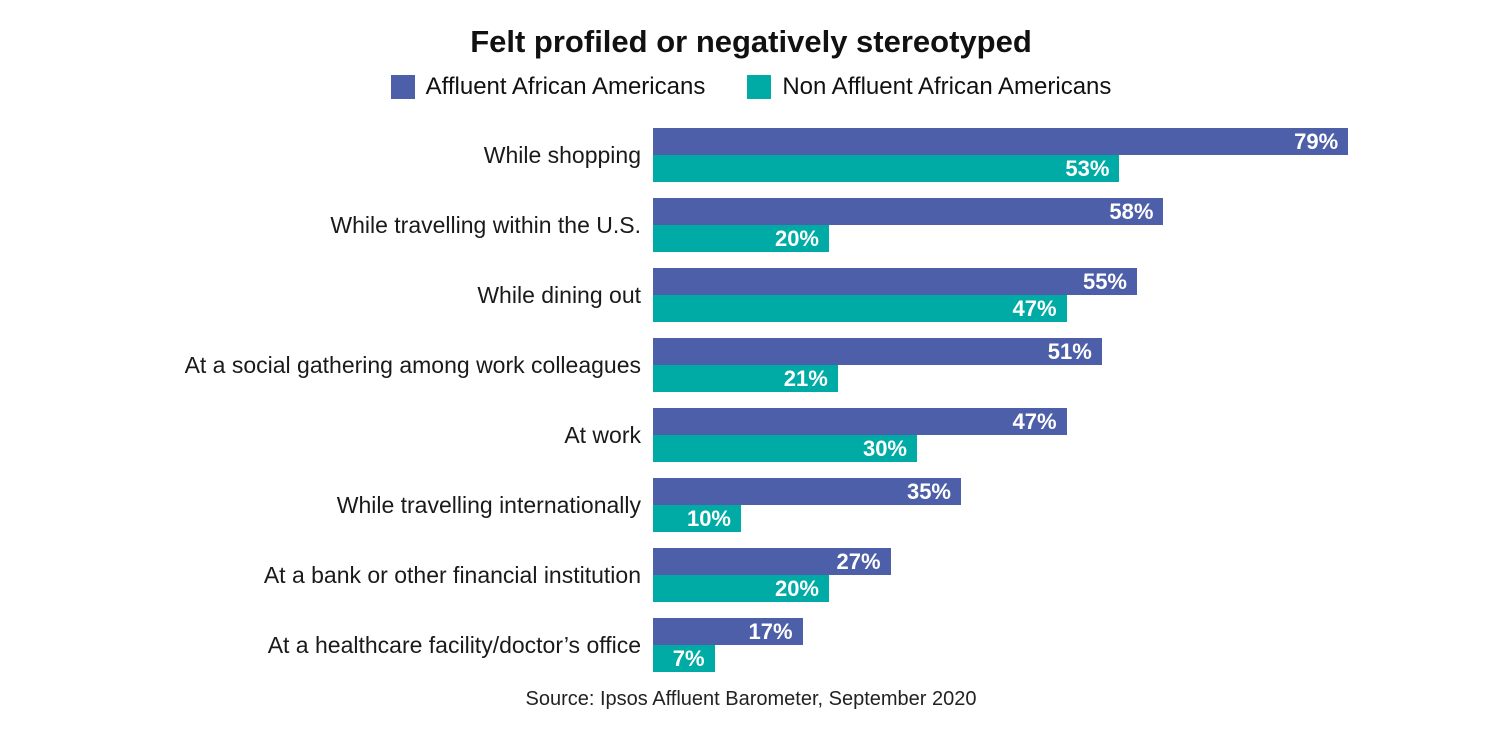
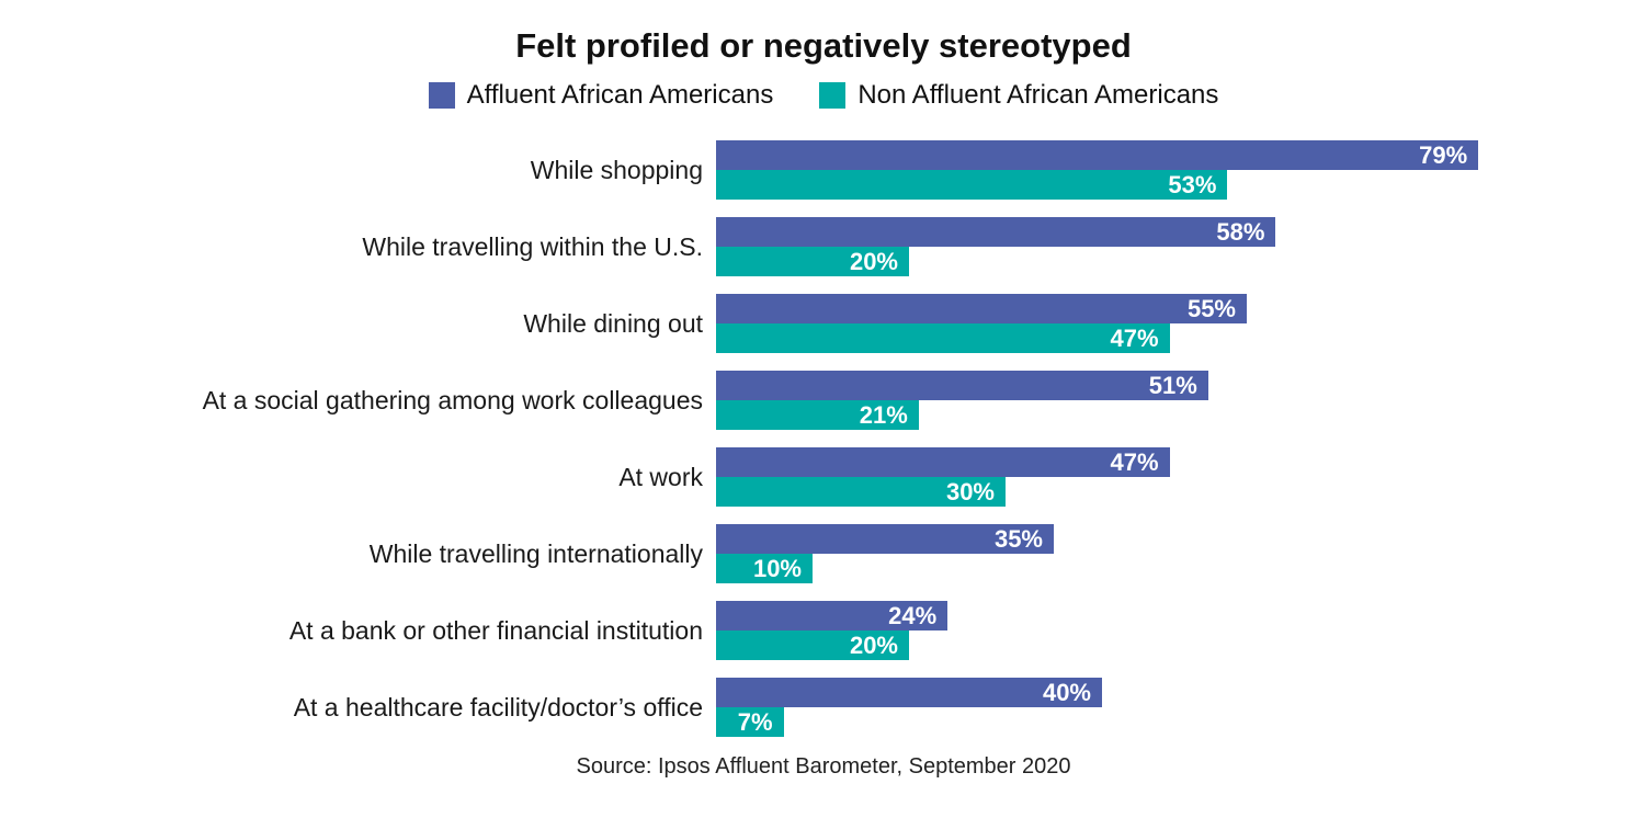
Affluent African Americans/At a bank or other financial institution: 27% -> 24%
Affluent African Americans/At a healthcare facility/doctor’s office: 17% -> 40%
